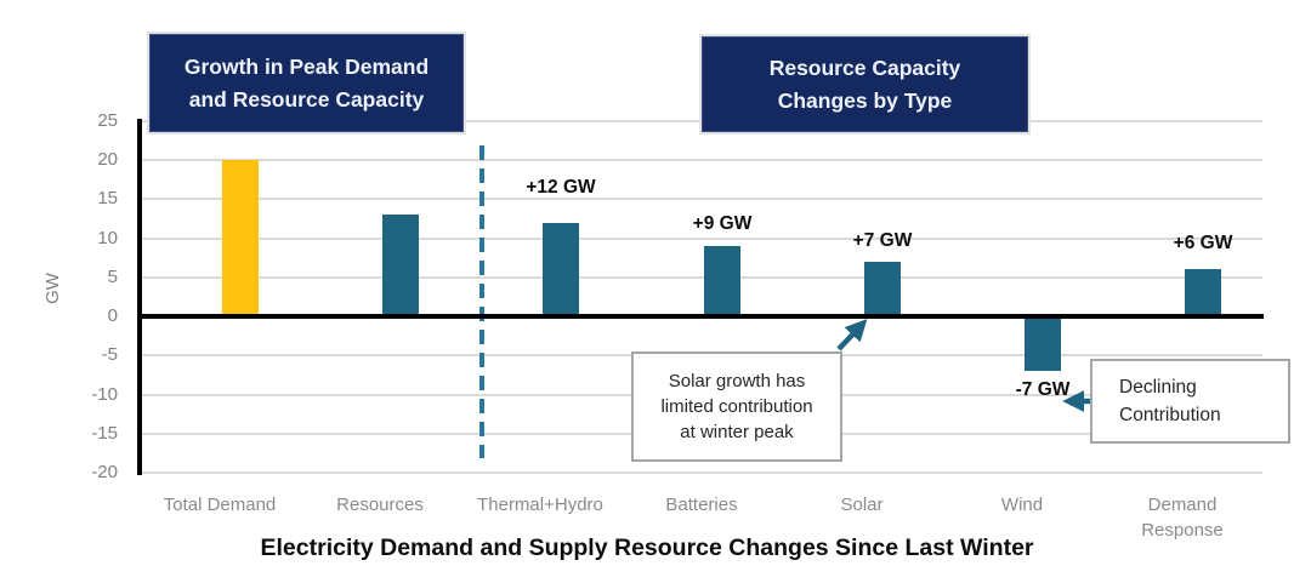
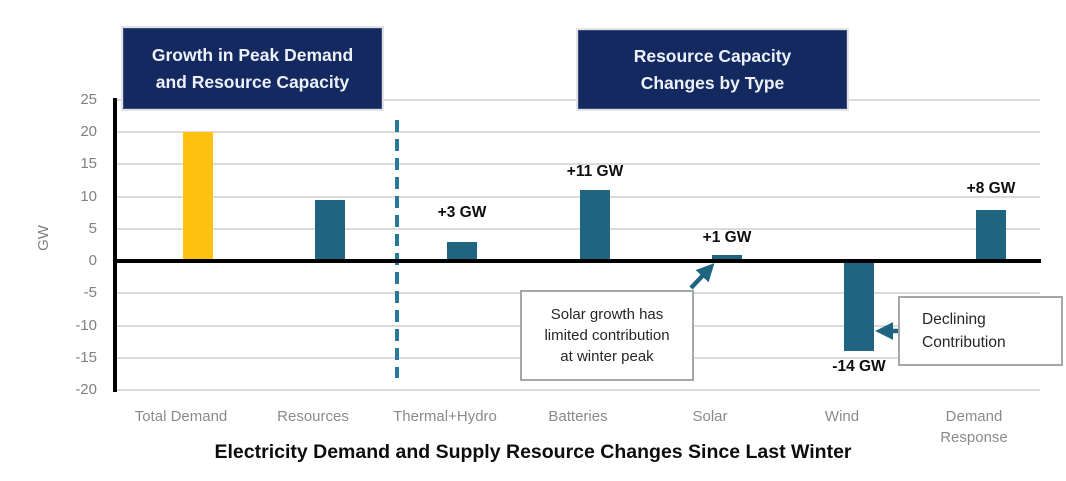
Resources: 13 -> 10
Thermal+Hydro: +12 -> +3
Batteries: +9 -> +11
Solar: +7 -> +1
Wind: -7 -> -14
Demand Response: +6 -> +8
